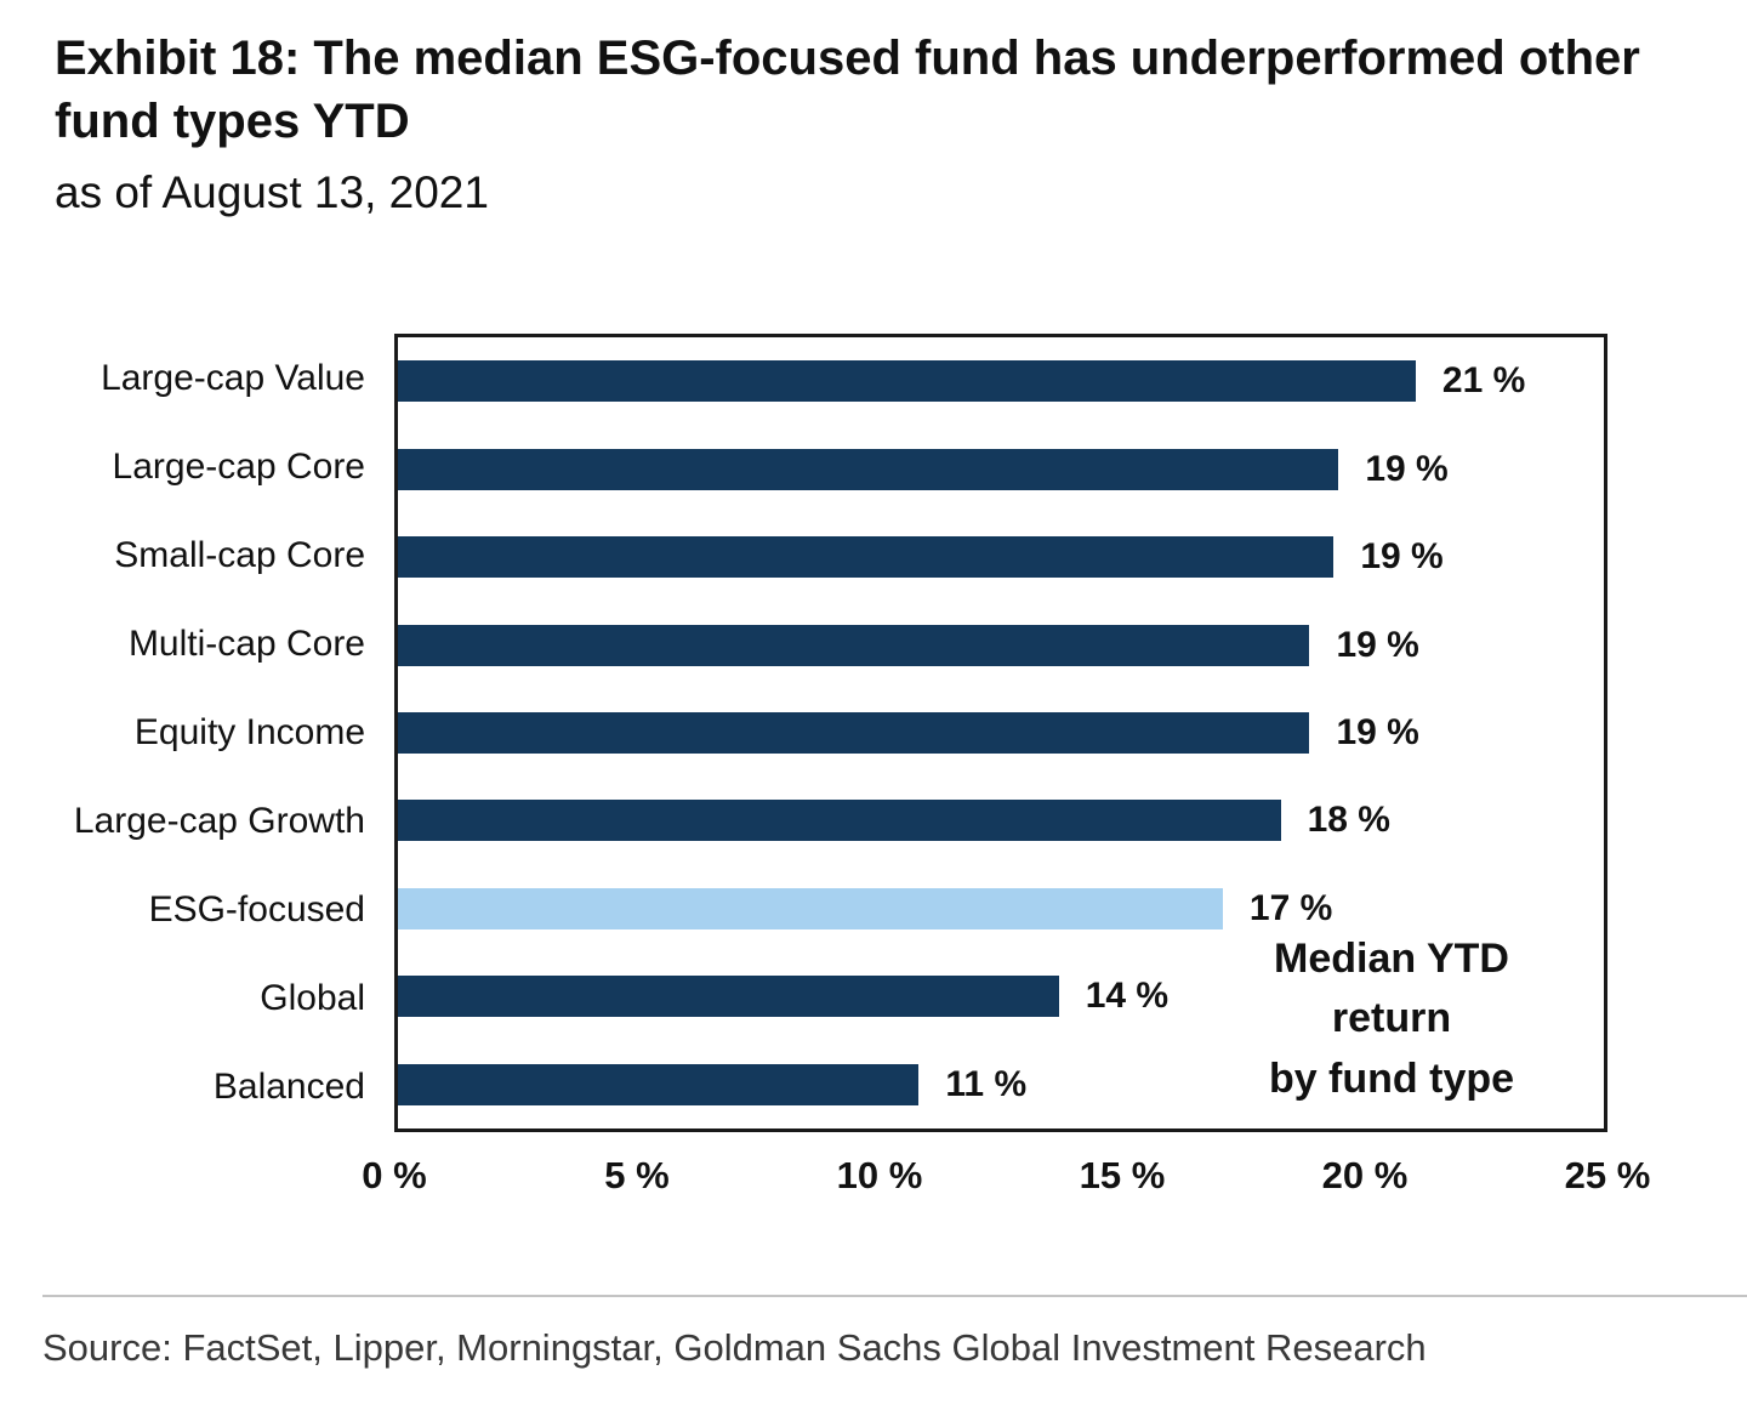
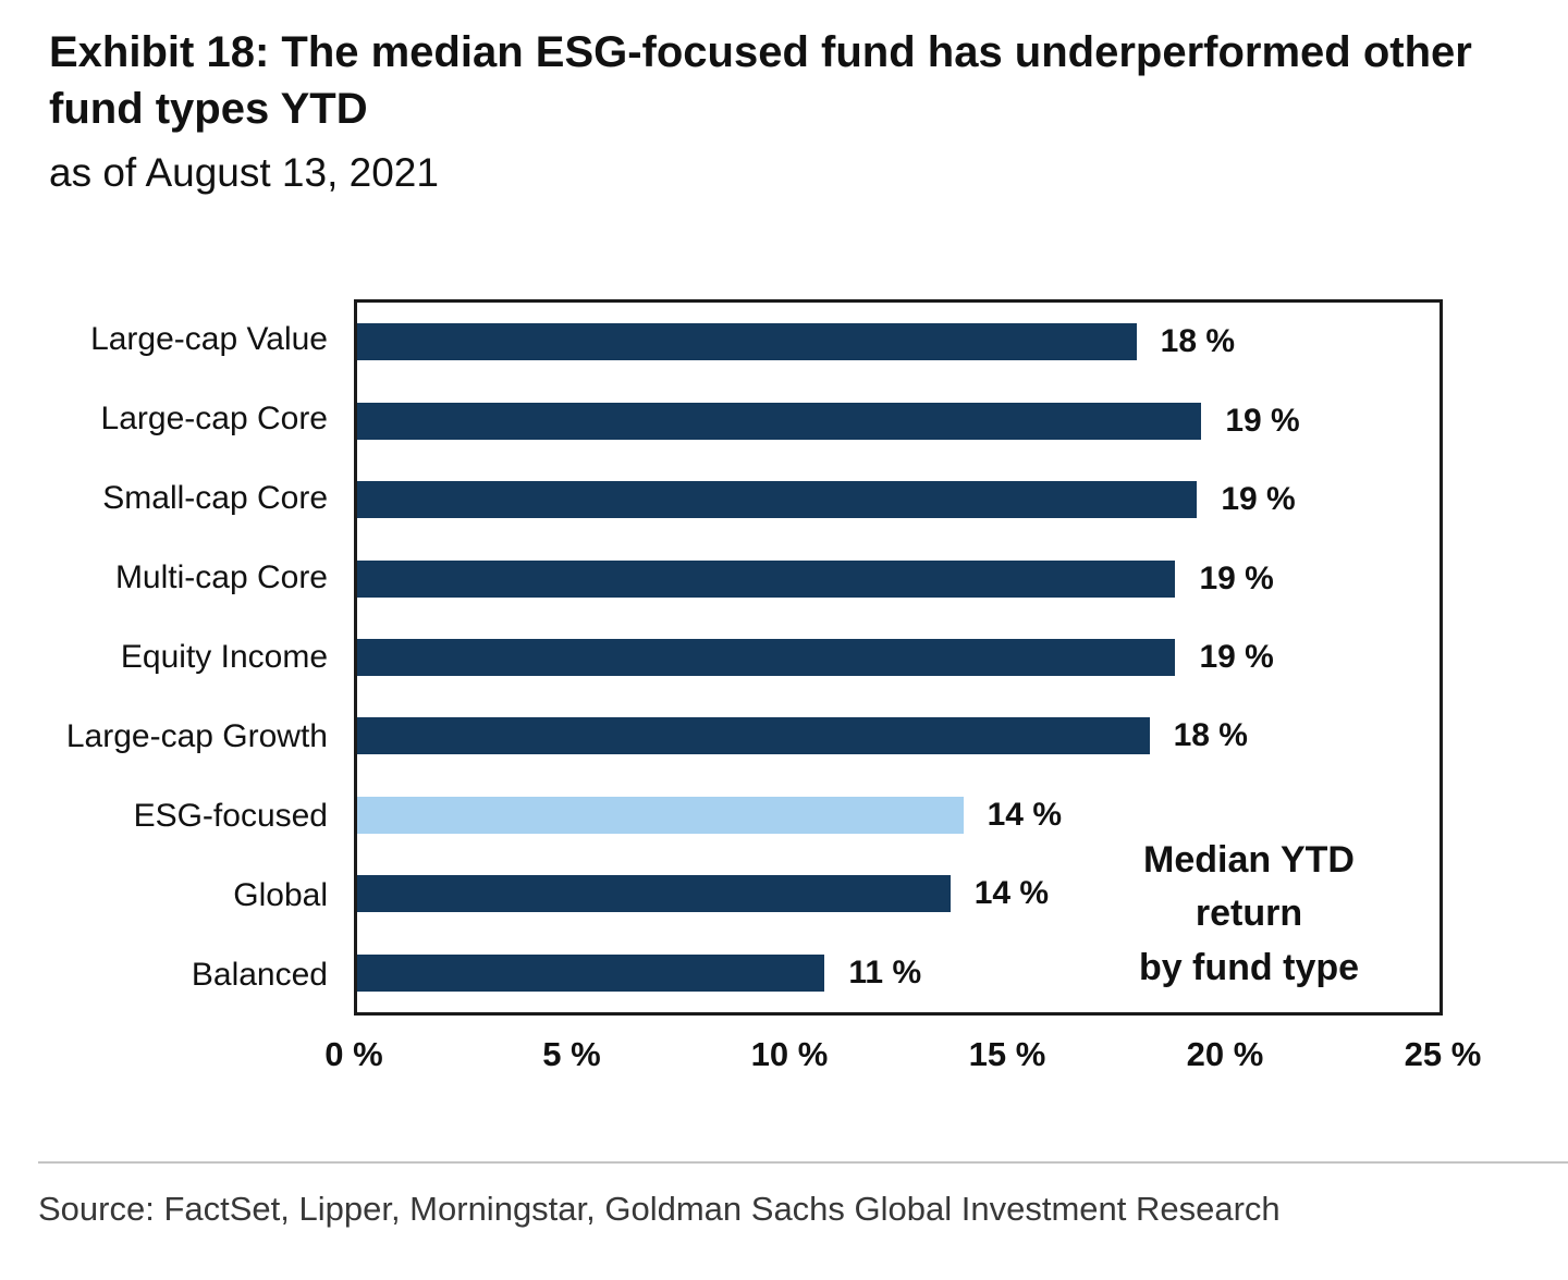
Large-cap Value: 21 -> 18
ESG-focused: 17 -> 14
